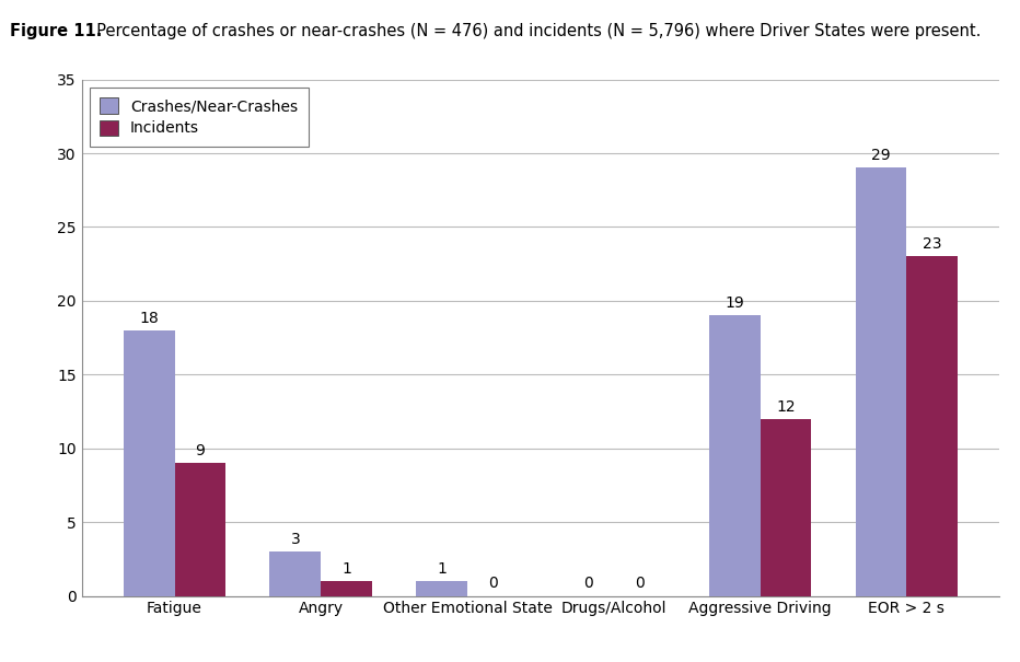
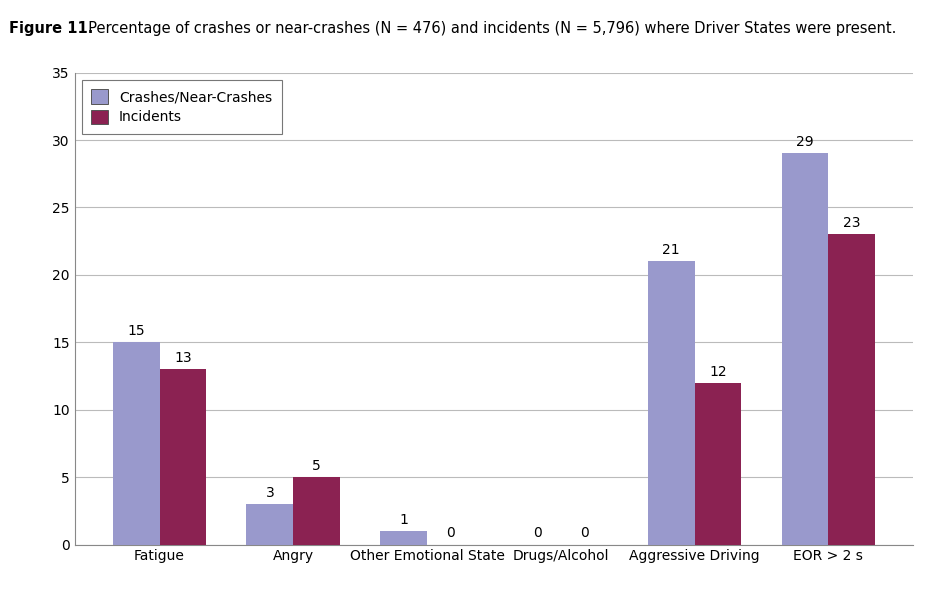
Crashes/Near-Crashes/Fatigue: 18 -> 15
Incidents/Fatigue: 9 -> 13
Incidents/Angry: 1 -> 5
Crashes/Near-Crashes/Aggressive Driving: 19 -> 21
